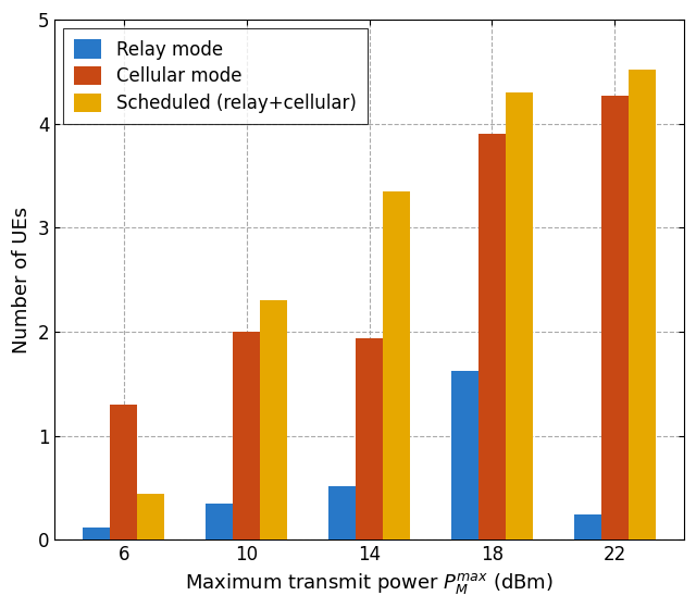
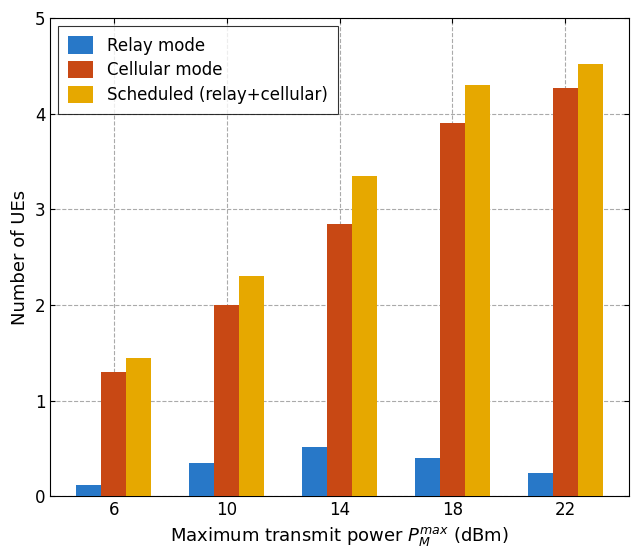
Scheduled (relay+cellular)/6: 0.44 -> 1.45
Cellular mode/14: 1.94 -> 2.85
Relay mode/18: 1.62 -> 0.40
